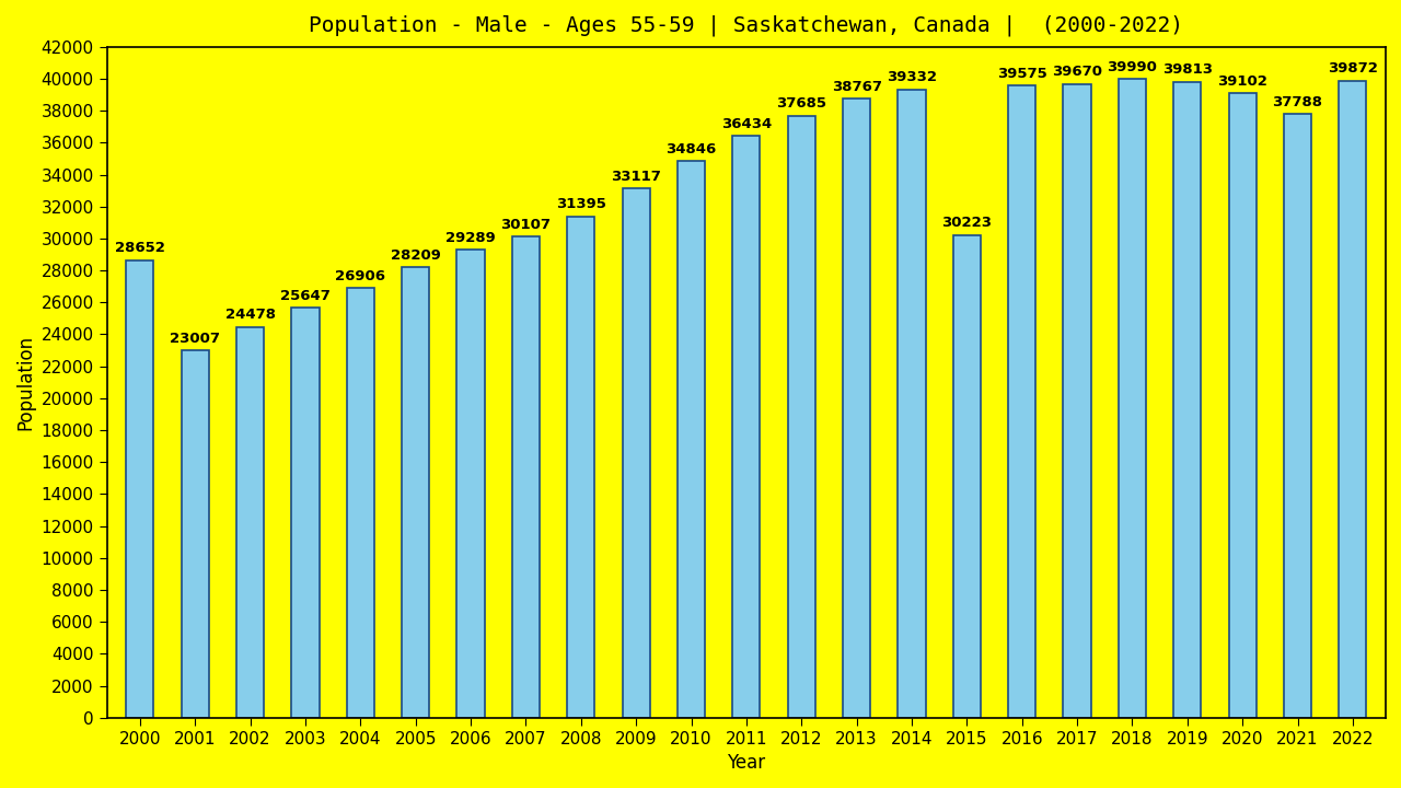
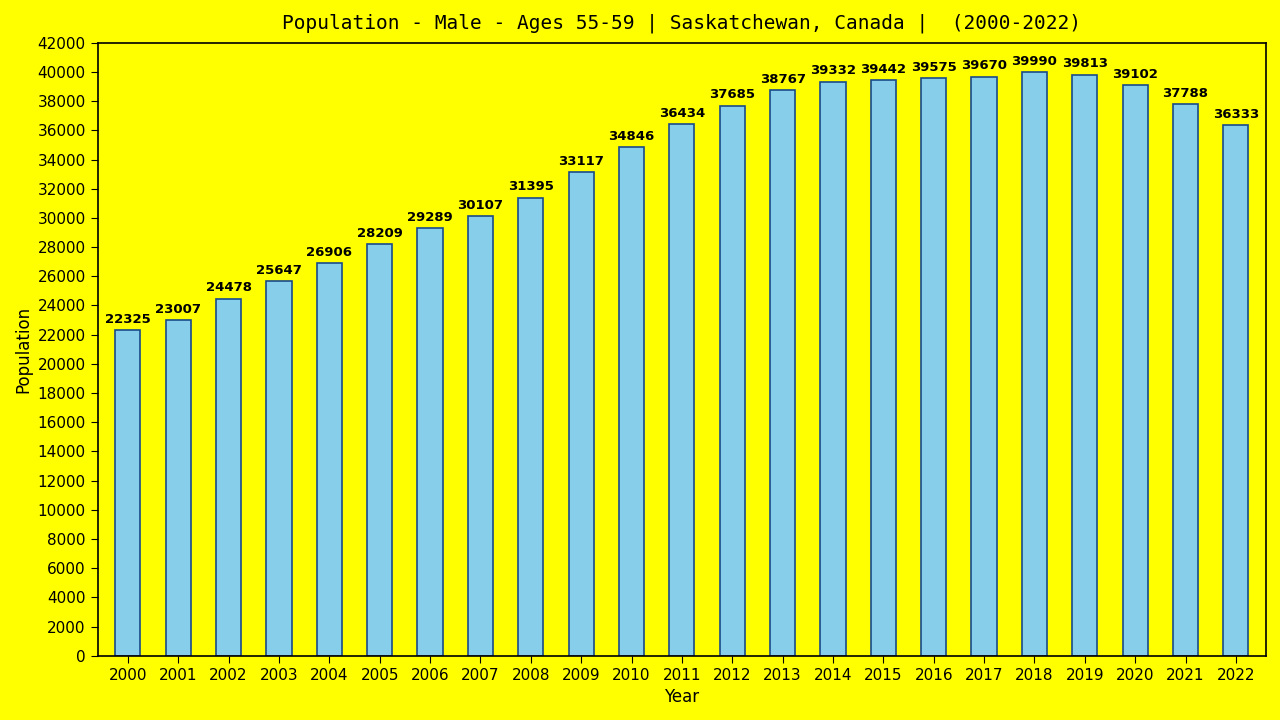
2000: 28652 -> 22325
2015: 30223 -> 39442
2022: 39872 -> 36333
